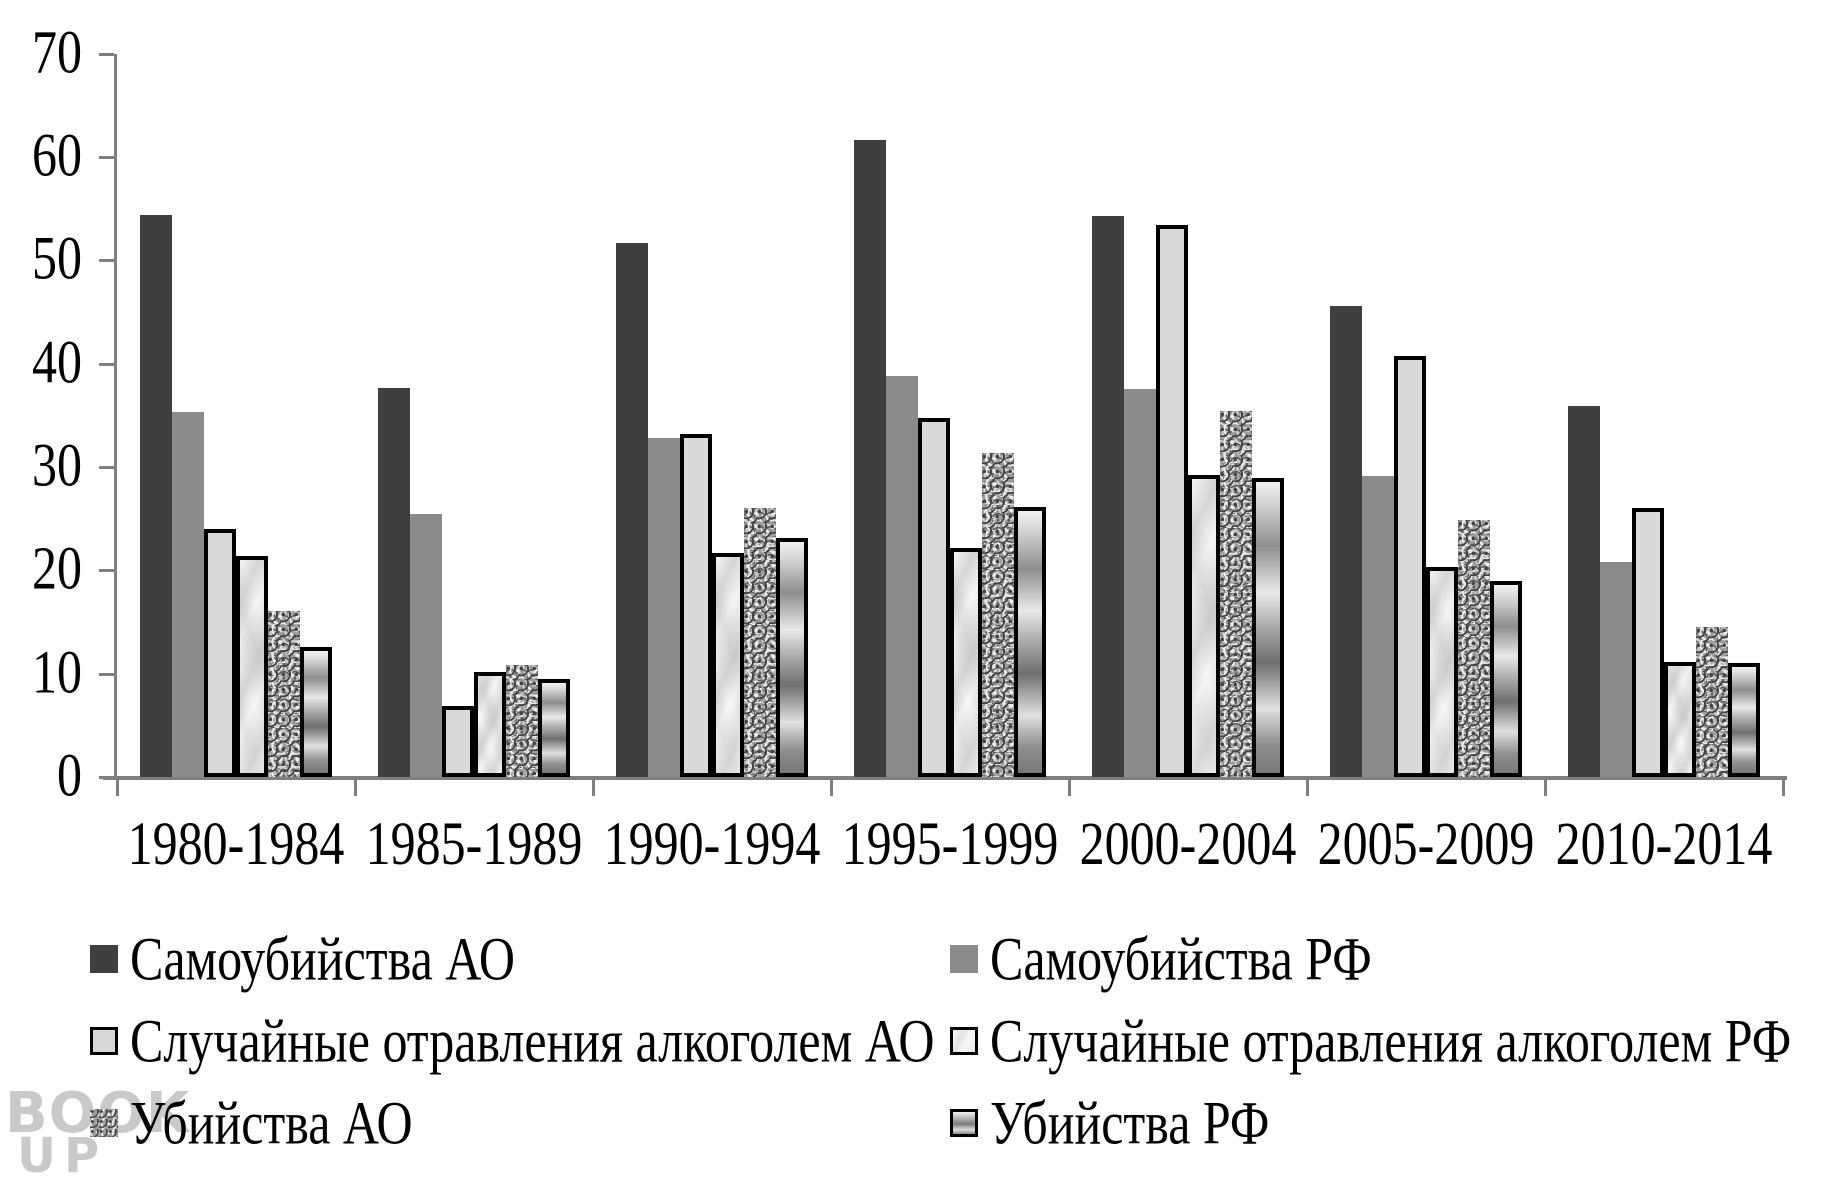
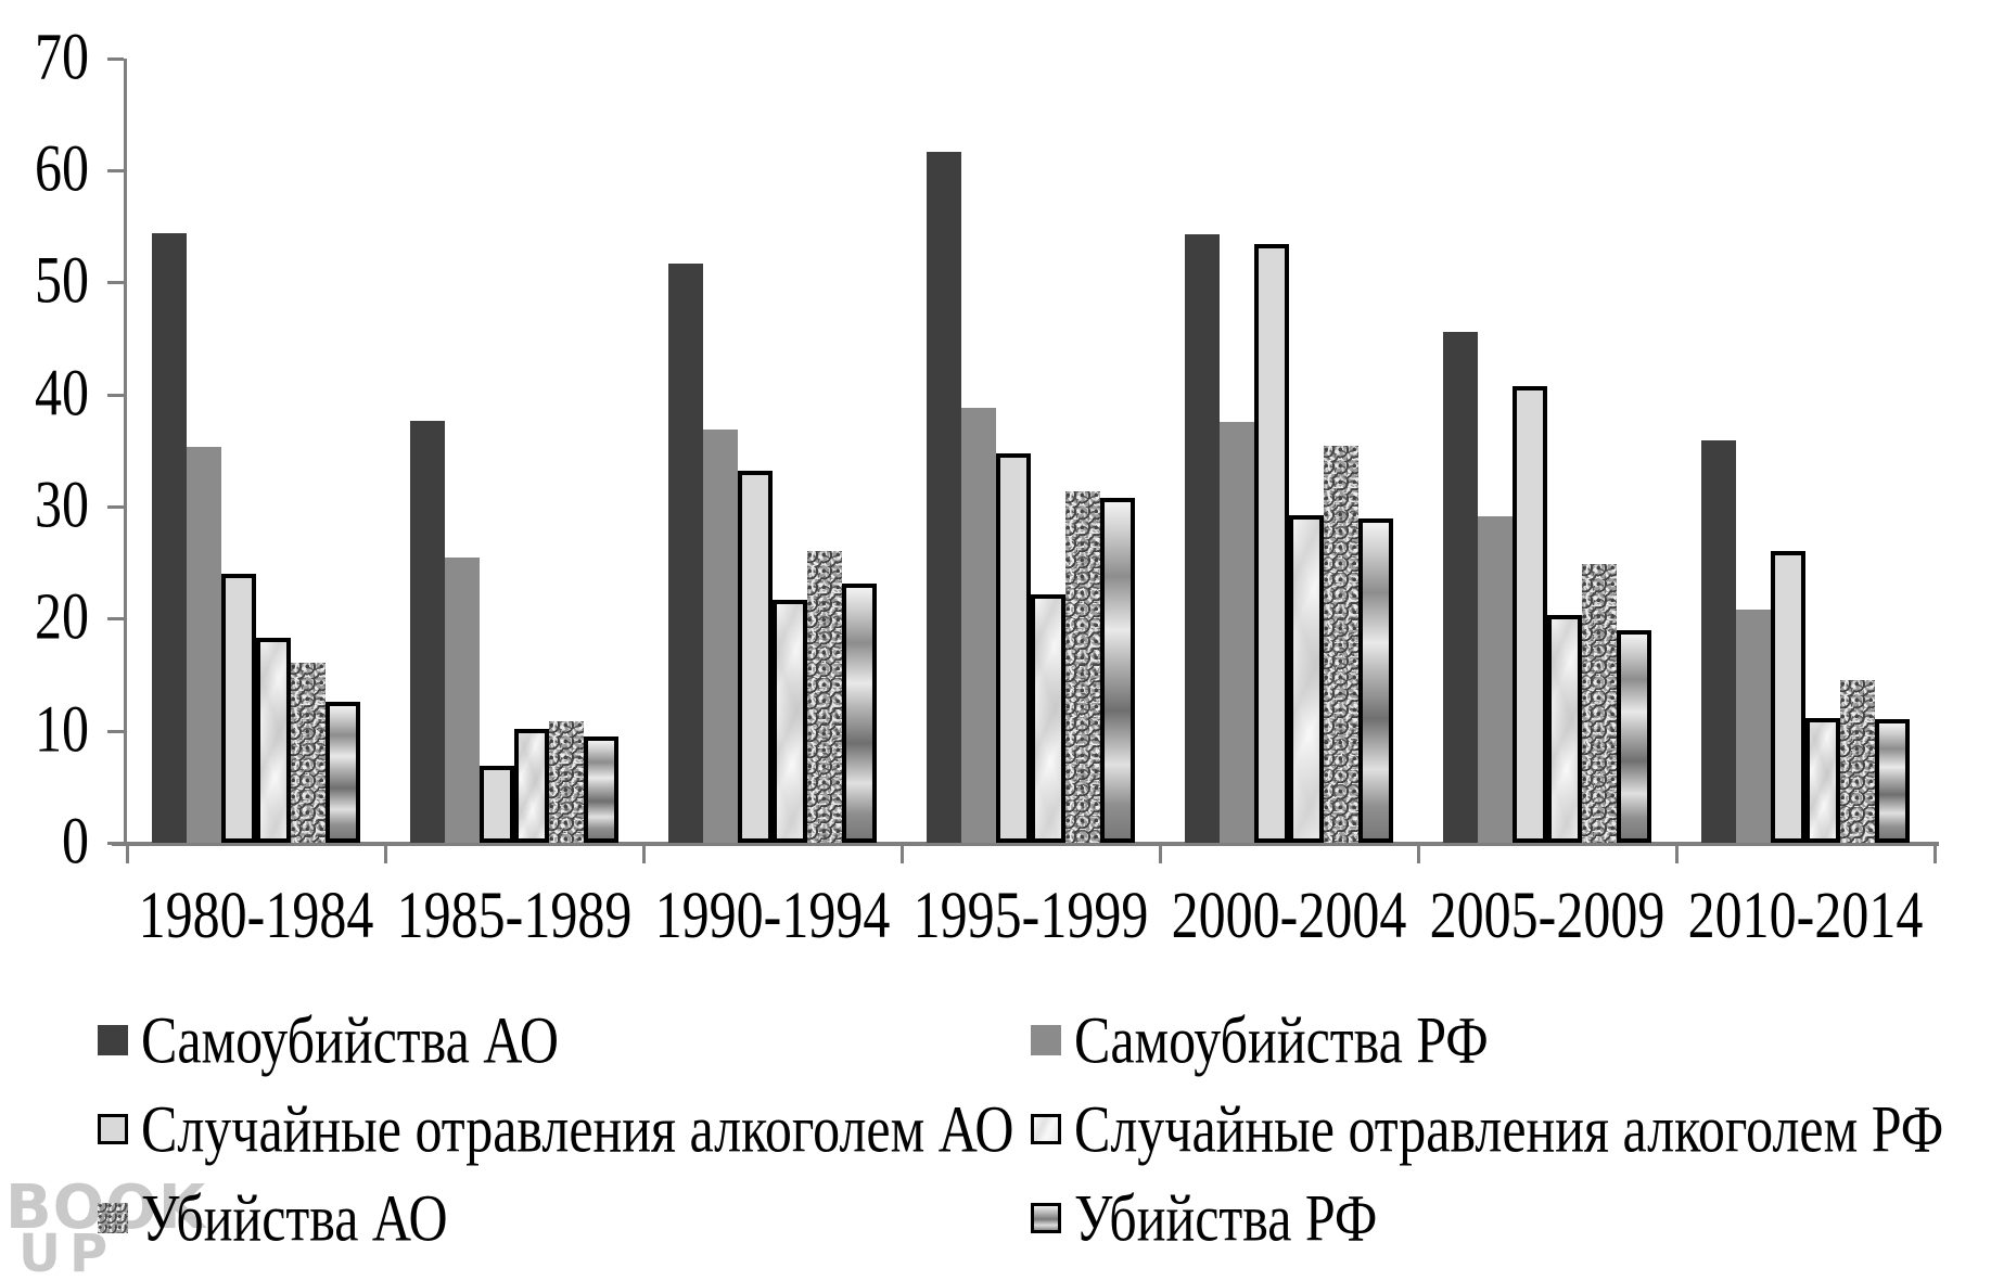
Случайные отравления алкоголем РФ/1980-1984: 21.4 -> 18.3
Самоубийства РФ/1990-1994: 32.8 -> 36.9
Убийства РФ/1995-1999: 26.1 -> 30.8
